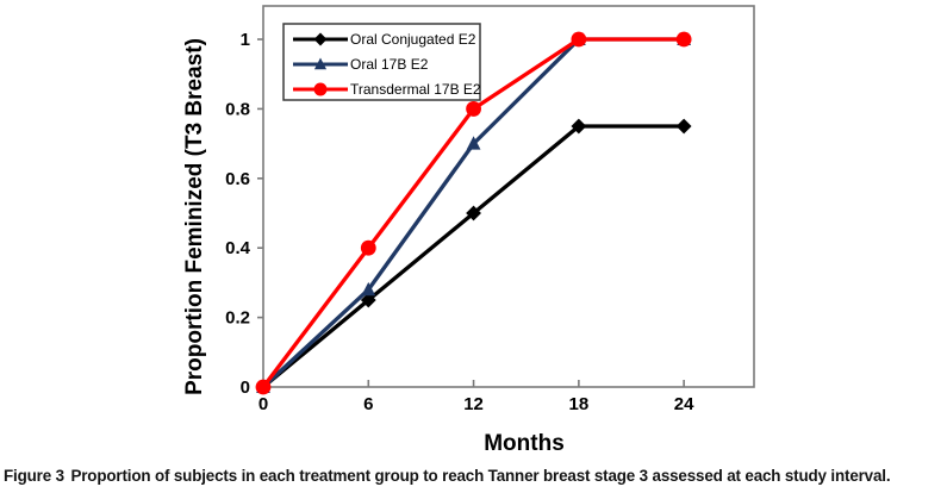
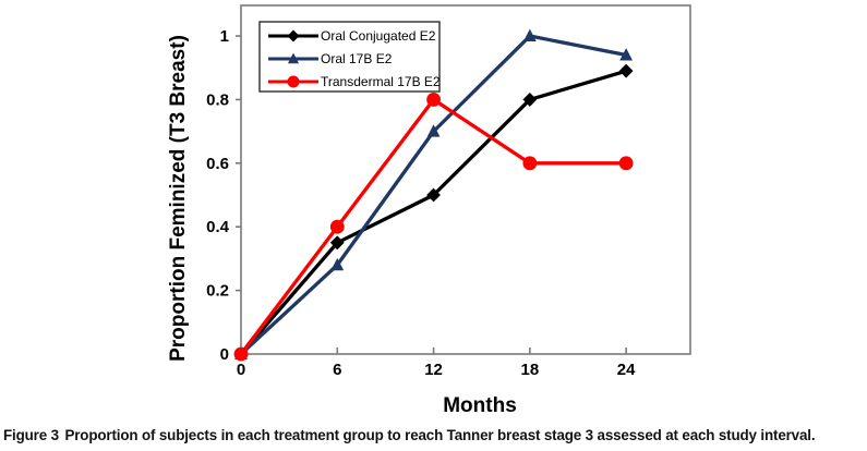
Oral Conjugated E2/6: 0.25 -> 0.35
Oral Conjugated E2/18: 0.75 -> 0.80
Transdermal 17B E2/18: 1.0 -> 0.6
Oral Conjugated E2/24: 0.75 -> 0.89
Oral 17B E2/24: 1.00 -> 0.94
Transdermal 17B E2/24: 1.0 -> 0.6
